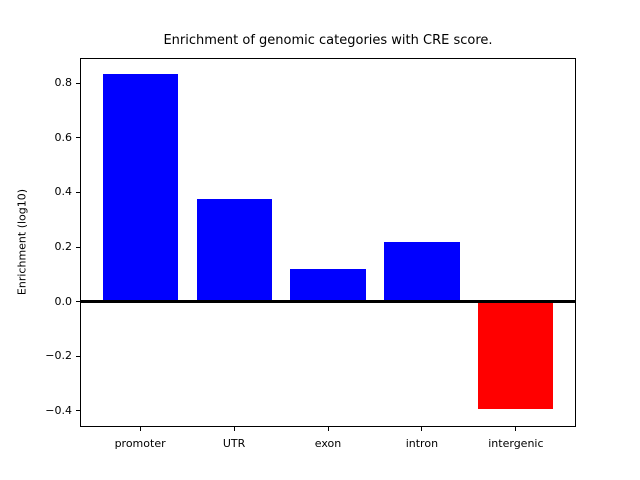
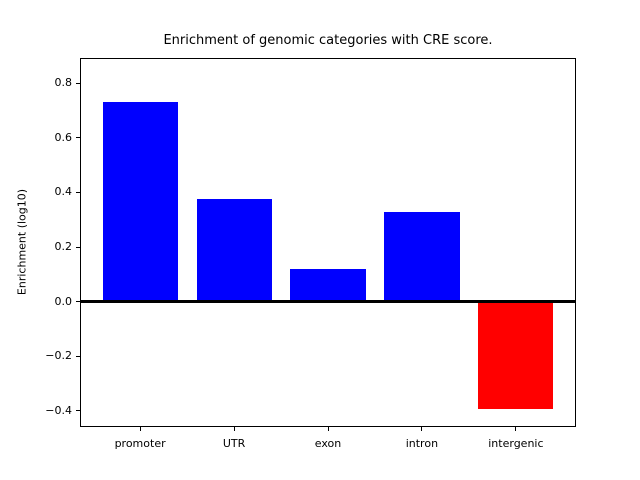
promoter: 0.83 -> 0.73
intron: 0.22 -> 0.33
